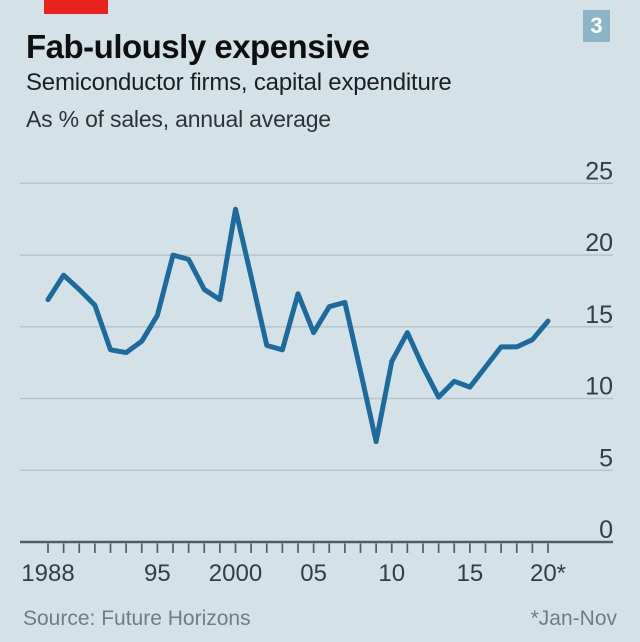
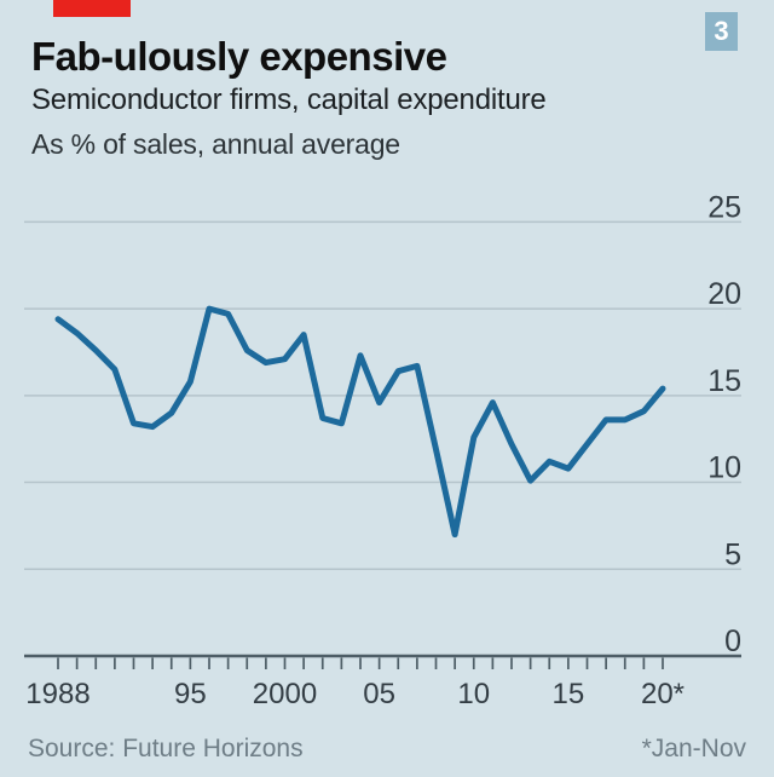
1988: 16.9 -> 19.4
2000: 23.2 -> 17.1
